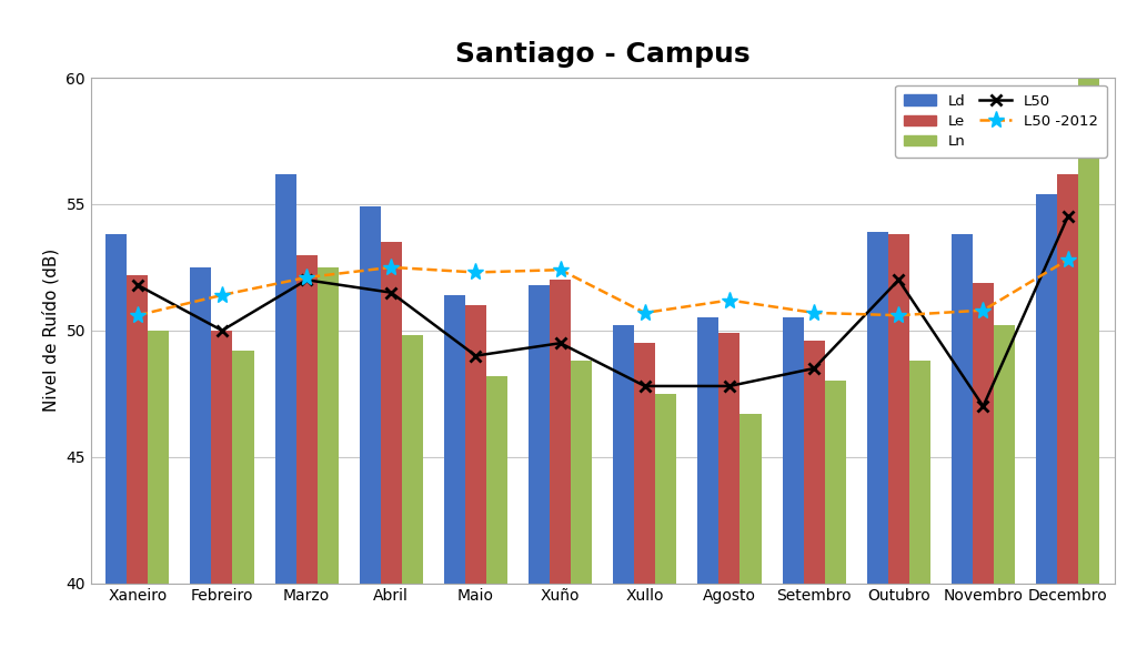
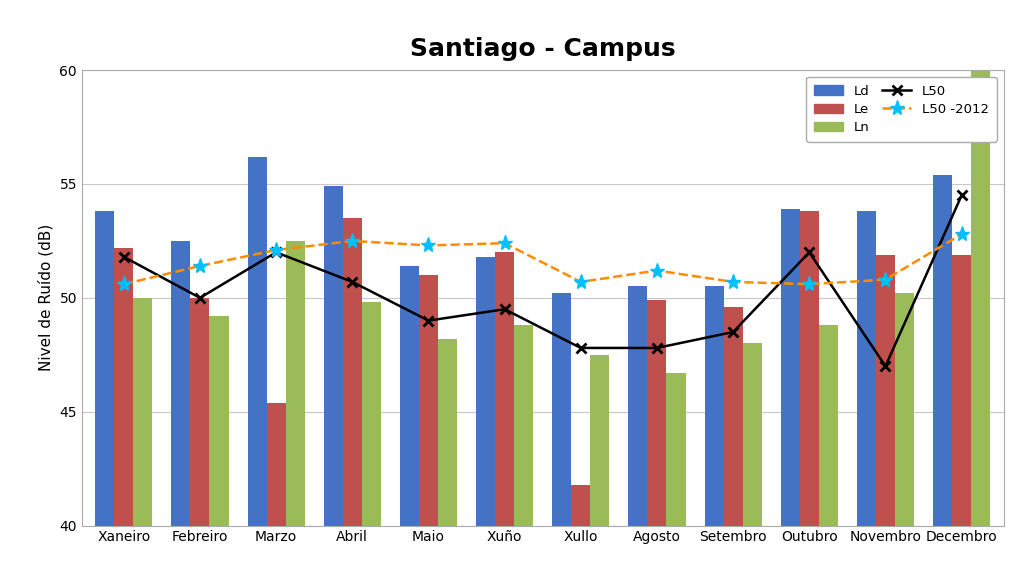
Le/Marzo: 53.0 -> 45.4
L50/Abril: 51.5 -> 50.7
Le/Xullo: 49.5 -> 41.8
Le/Decembro: 56.2 -> 51.9
